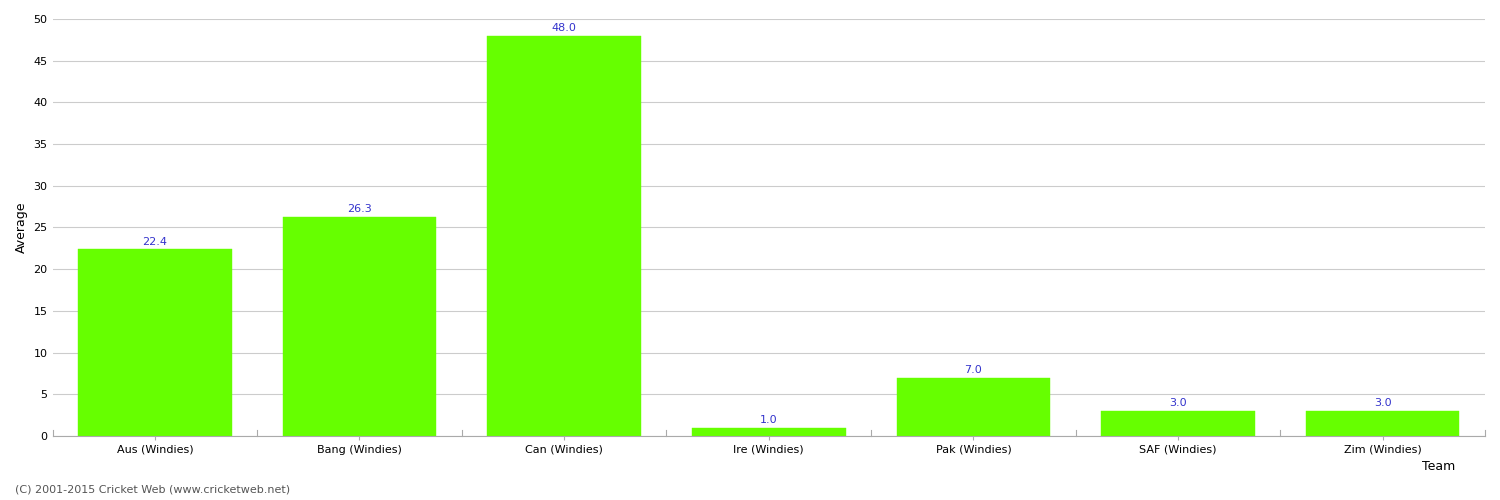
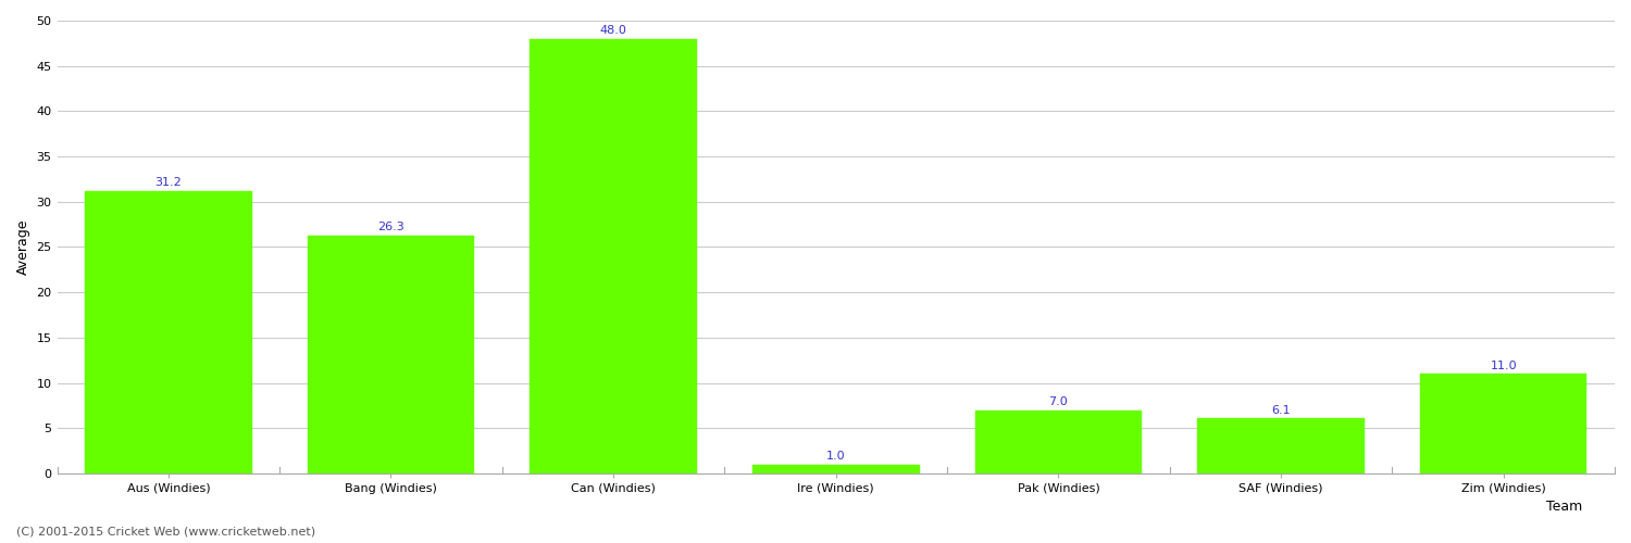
Aus (Windies): 22.4 -> 31.2
SAF (Windies): 3.0 -> 6.1
Zim (Windies): 3.0 -> 11.0
